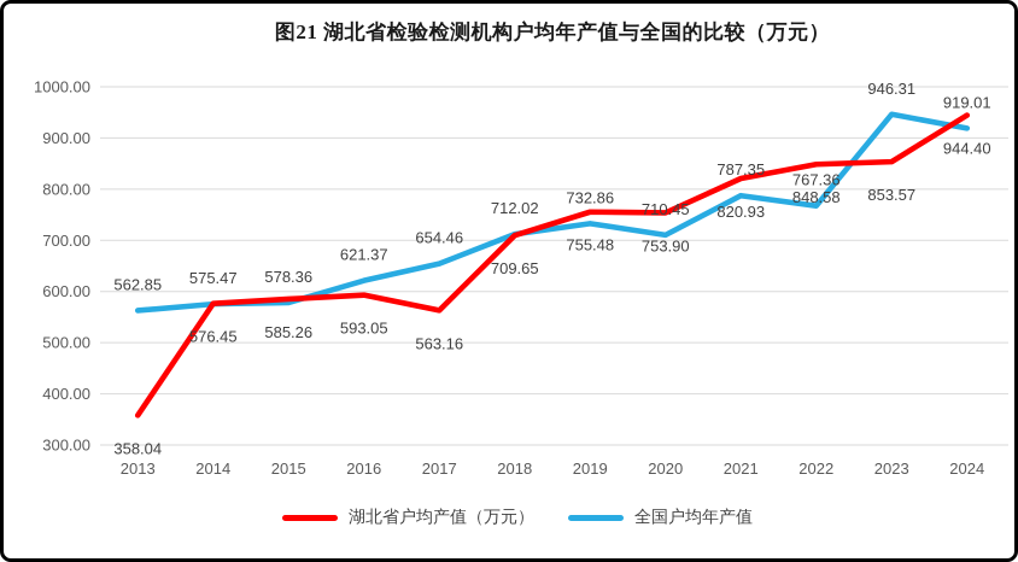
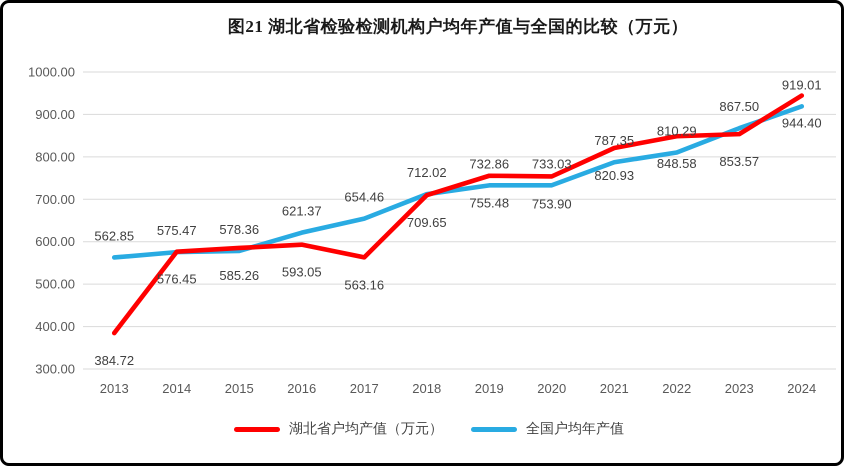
湖北省户均产值（万元）/2013: 358.04 -> 384.72
全国户均年产值/2020: 710.45 -> 733.03
全国户均年产值/2022: 767.36 -> 810.29
全国户均年产值/2023: 946.31 -> 867.50
